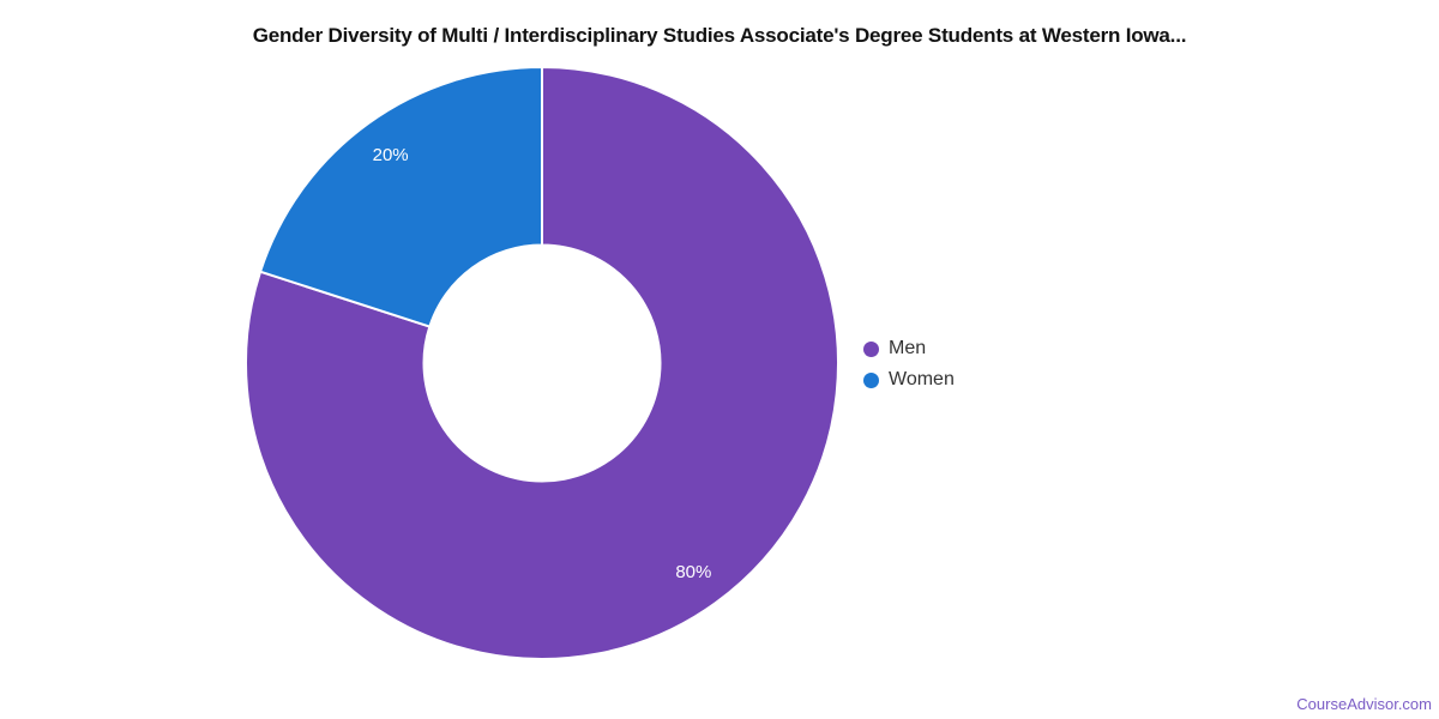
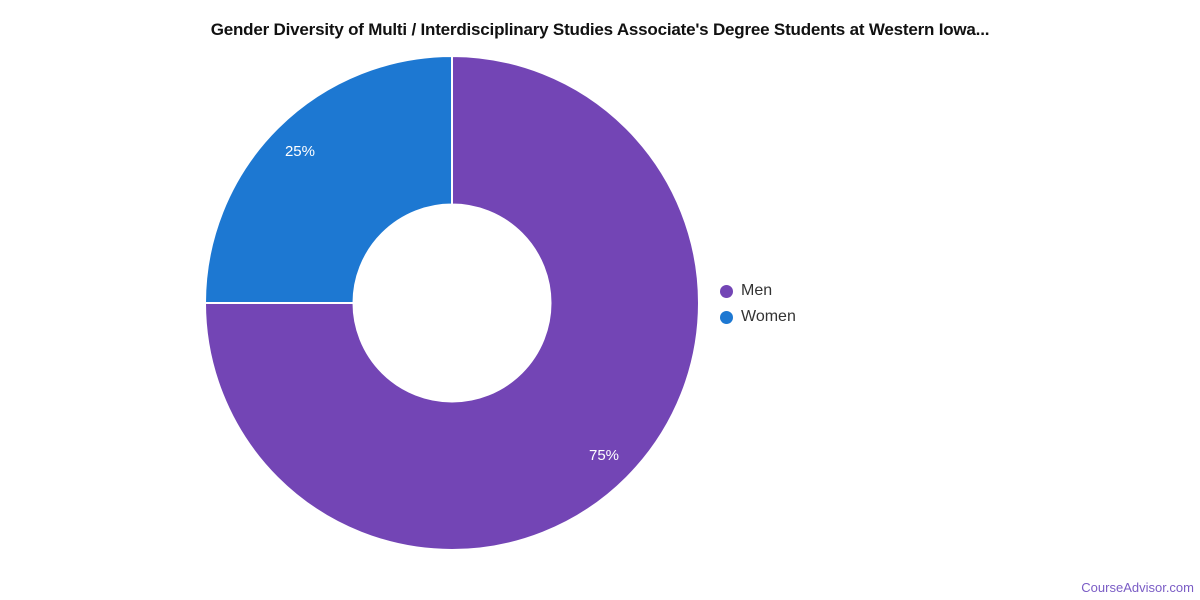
Men: 80% -> 75%
Women: 20% -> 25%
